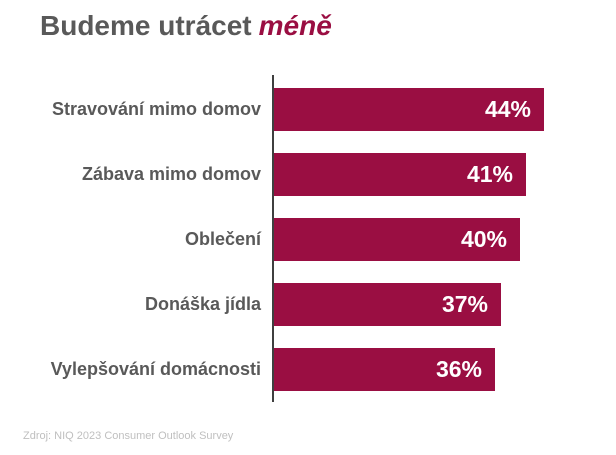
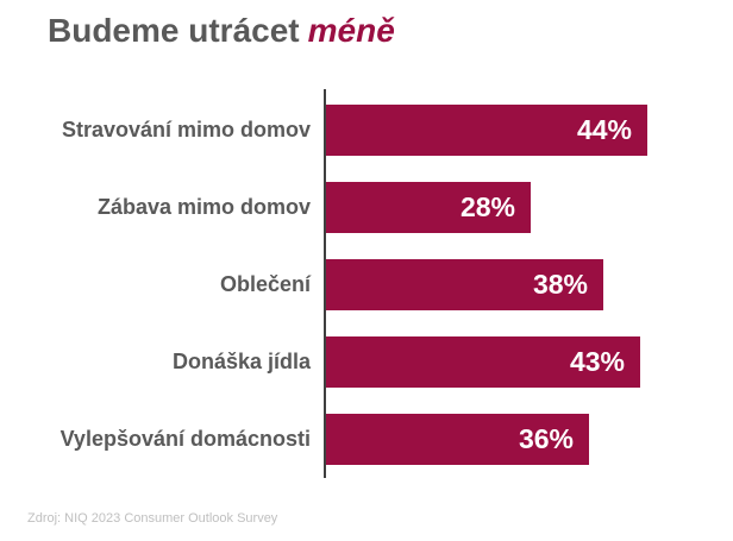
Zábava mimo domov: 41% -> 28%
Oblečení: 40% -> 38%
Donáška jídla: 37% -> 43%
